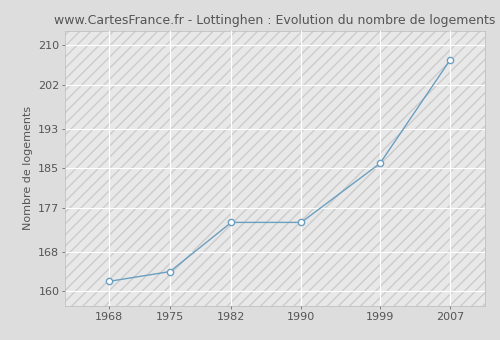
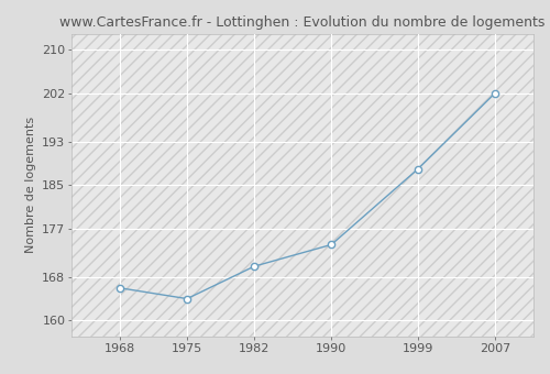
1968: 162 -> 166
1982: 174 -> 170
1999: 186 -> 188
2007: 207 -> 202
